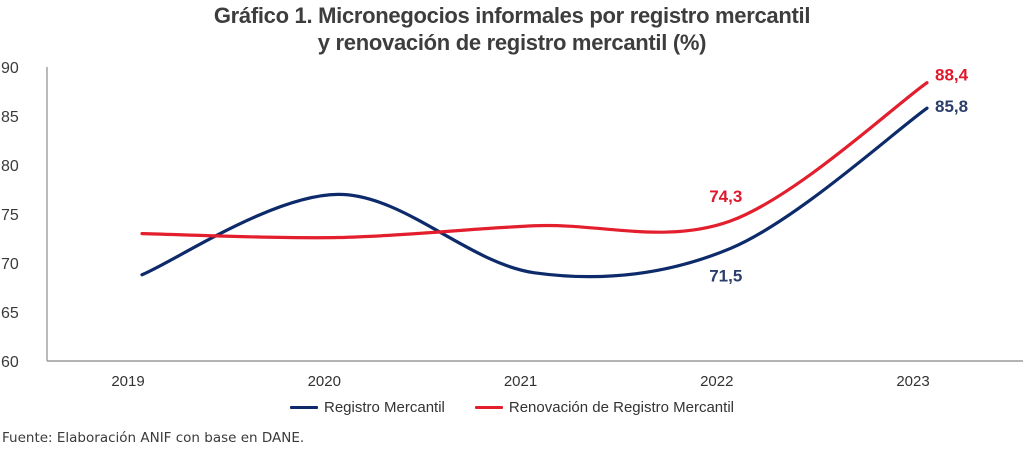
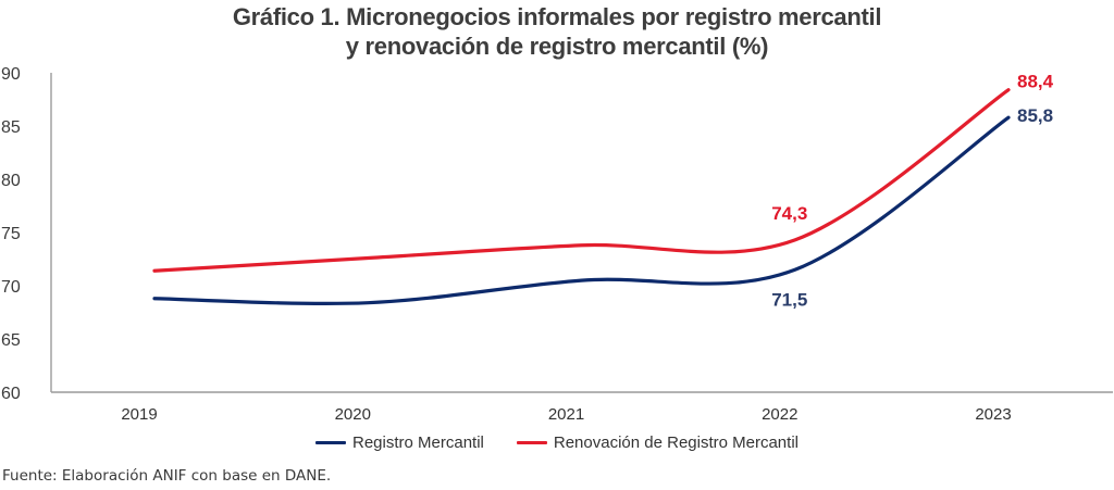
Renovación de Registro Mercantil/2019: 73 -> 71
Registro Mercantil/2020: 77 -> 68
Registro Mercantil/2021: 69 -> 70
